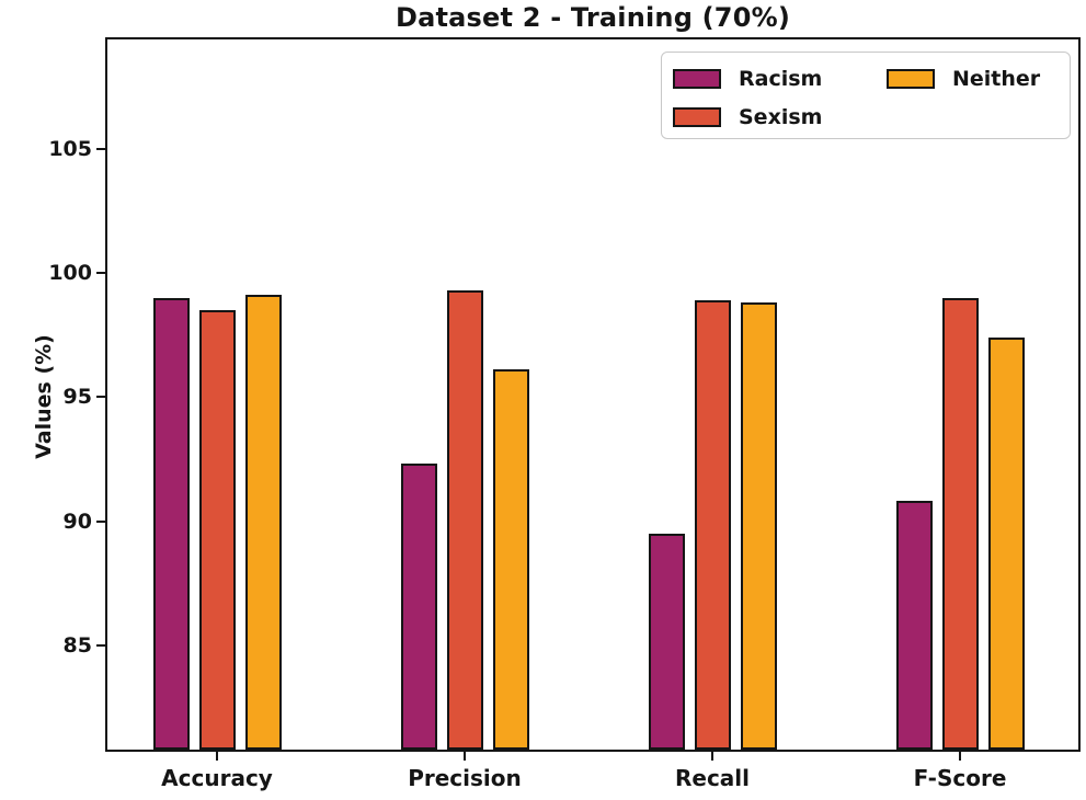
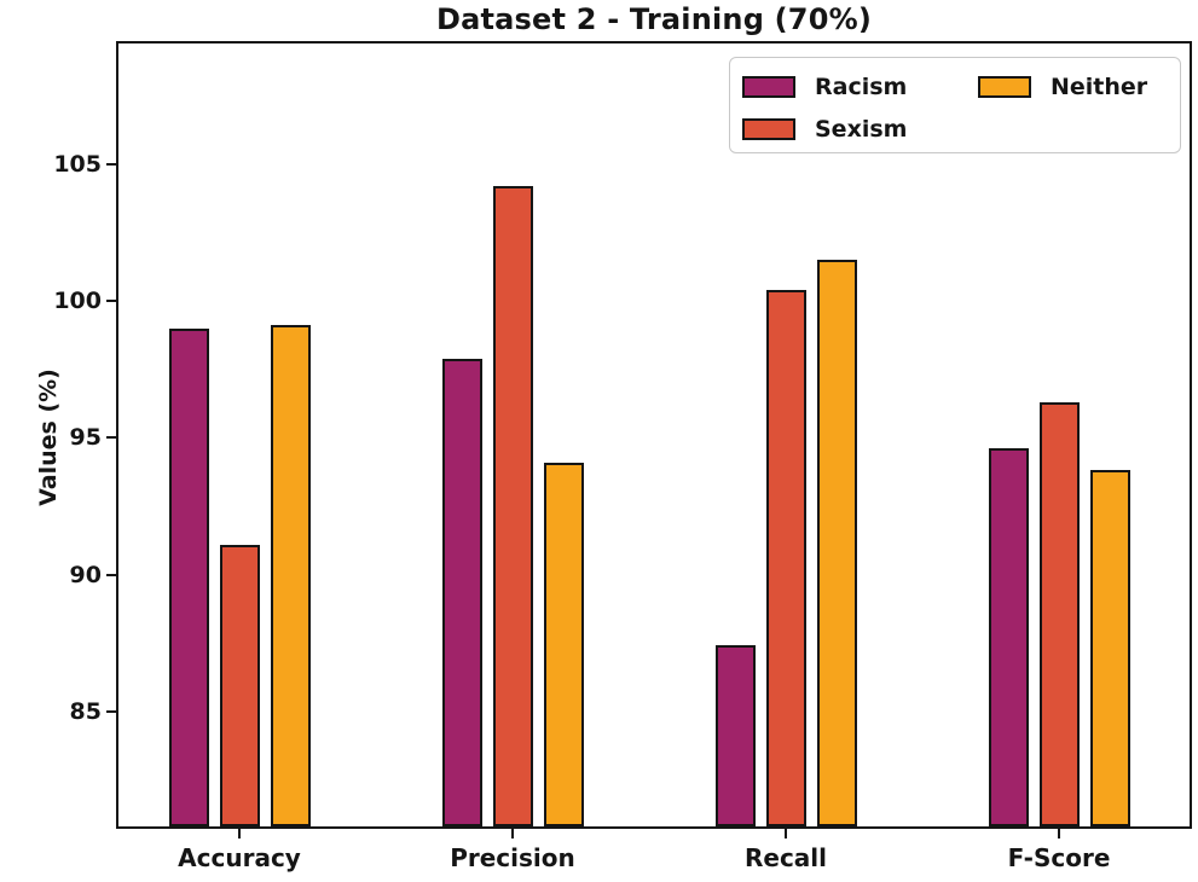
Sexism/Accuracy: 98.5 -> 91.1
Racism/Precision: 92.3 -> 97.9
Sexism/Precision: 99.3 -> 104.2
Neither/Precision: 96.1 -> 94.1
Racism/Recall: 89.5 -> 87.4
Sexism/Recall: 98.9 -> 100.4
Neither/Recall: 98.8 -> 101.5
Racism/F-Score: 90.8 -> 94.6
Sexism/F-Score: 99.0 -> 96.3
Neither/F-Score: 97.4 -> 93.8
